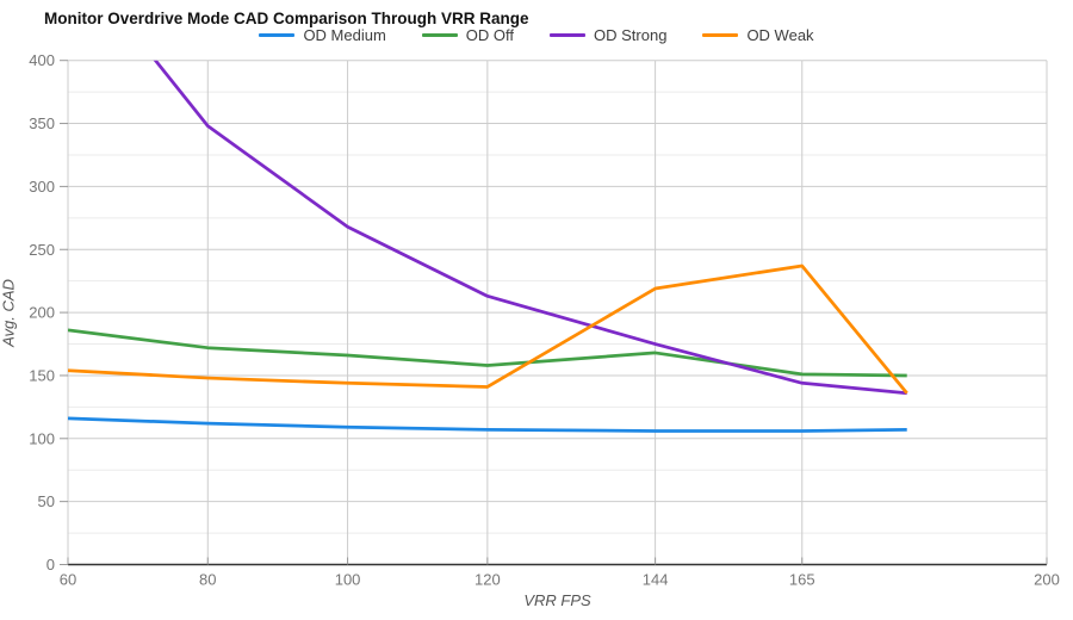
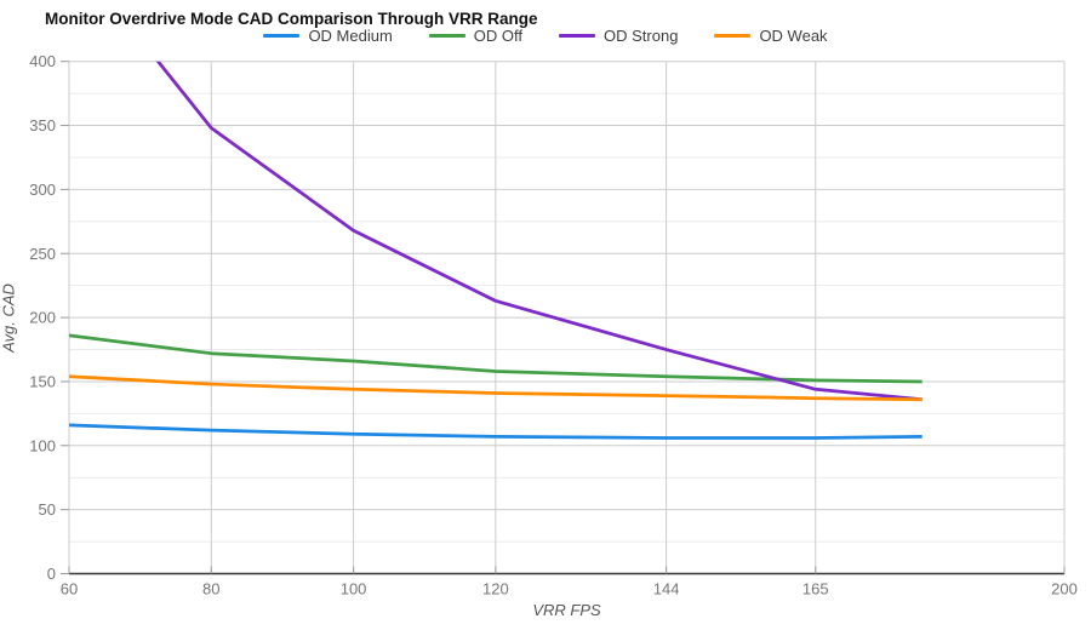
OD Off/144: 168 -> 154
OD Weak/144: 219 -> 139
OD Weak/165: 237 -> 137
